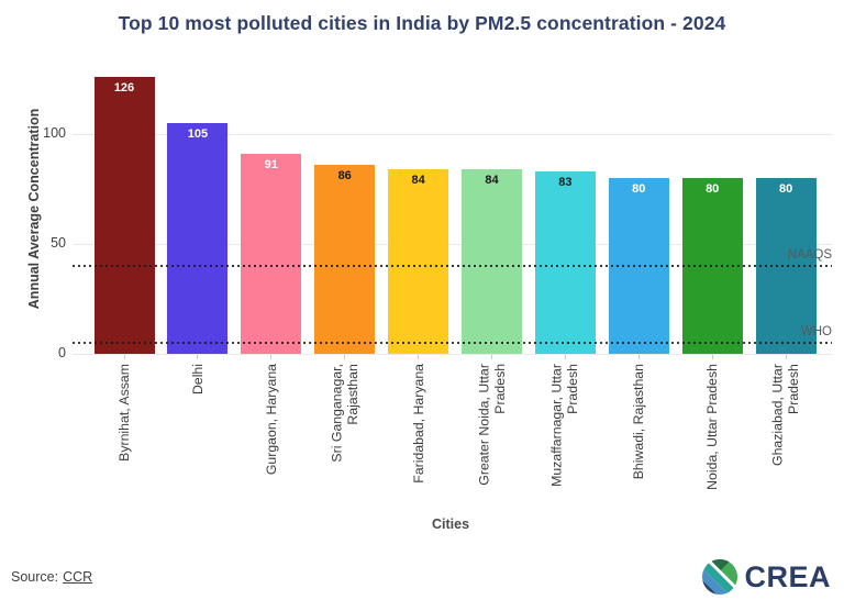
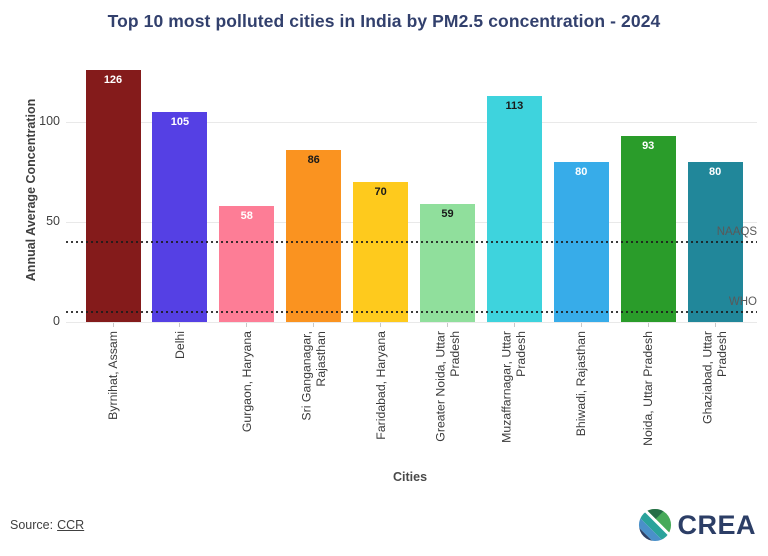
Gurgaon, Haryana: 91 -> 58
Faridabad, Haryana: 84 -> 70
Greater Noida, Uttar Pradesh: 84 -> 59
Muzaffarnagar, Uttar Pradesh: 83 -> 113
Noida, Uttar Pradesh: 80 -> 93
